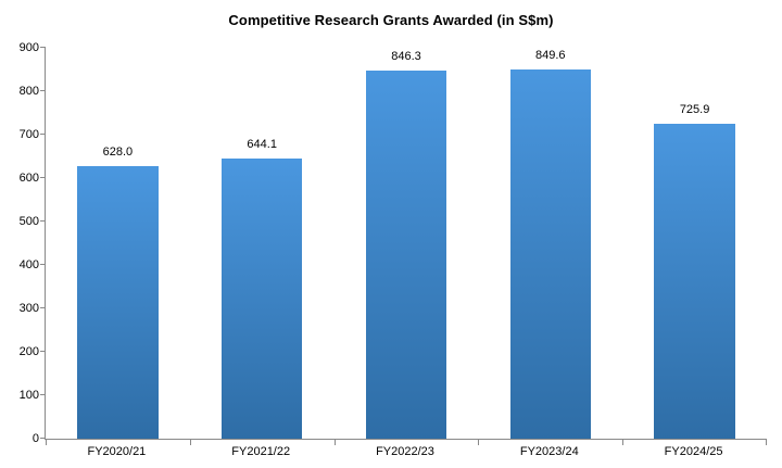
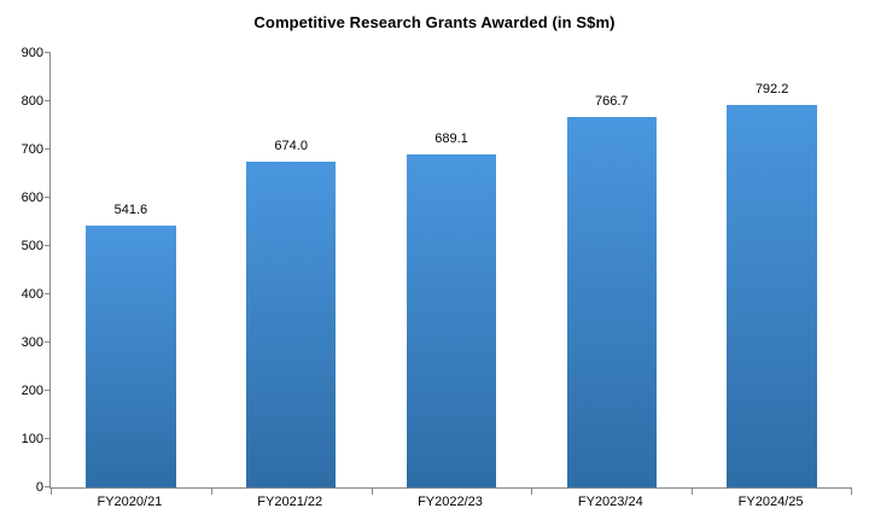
FY2020/21: 628.0 -> 541.6
FY2021/22: 644.1 -> 674.0
FY2022/23: 846.3 -> 689.1
FY2023/24: 849.6 -> 766.7
FY2024/25: 725.9 -> 792.2
